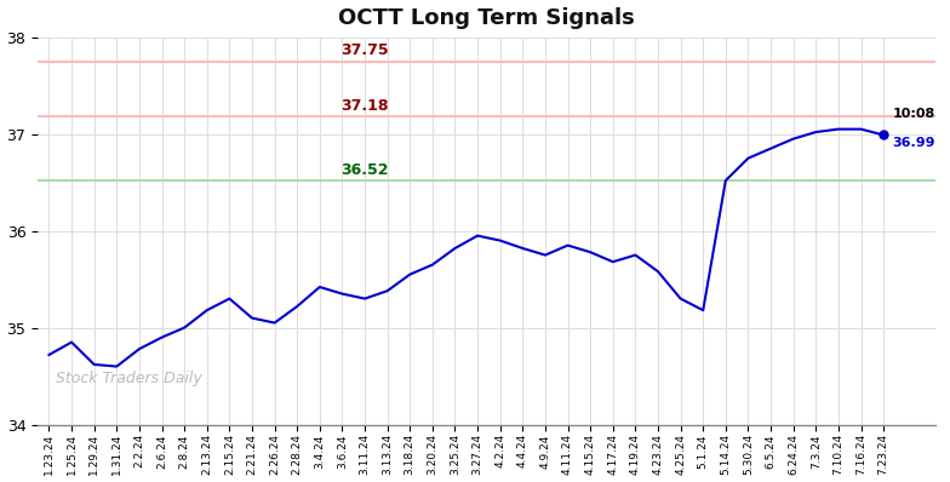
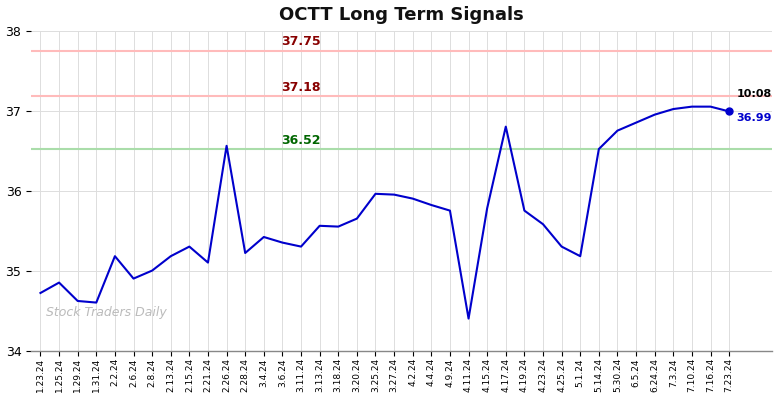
2.2.24: 34.78 -> 35.18
2.26.24: 35.05 -> 36.56
3.13.24: 35.38 -> 35.56
3.25.24: 35.82 -> 35.96
4.11.24: 35.85 -> 34.40
4.17.24: 35.68 -> 36.80
